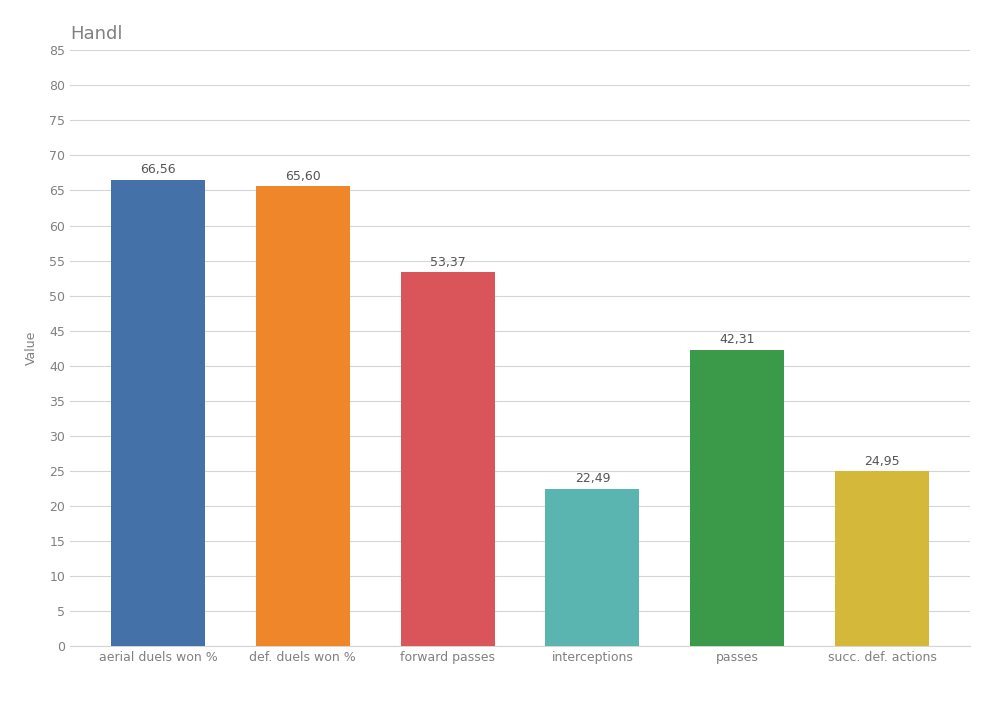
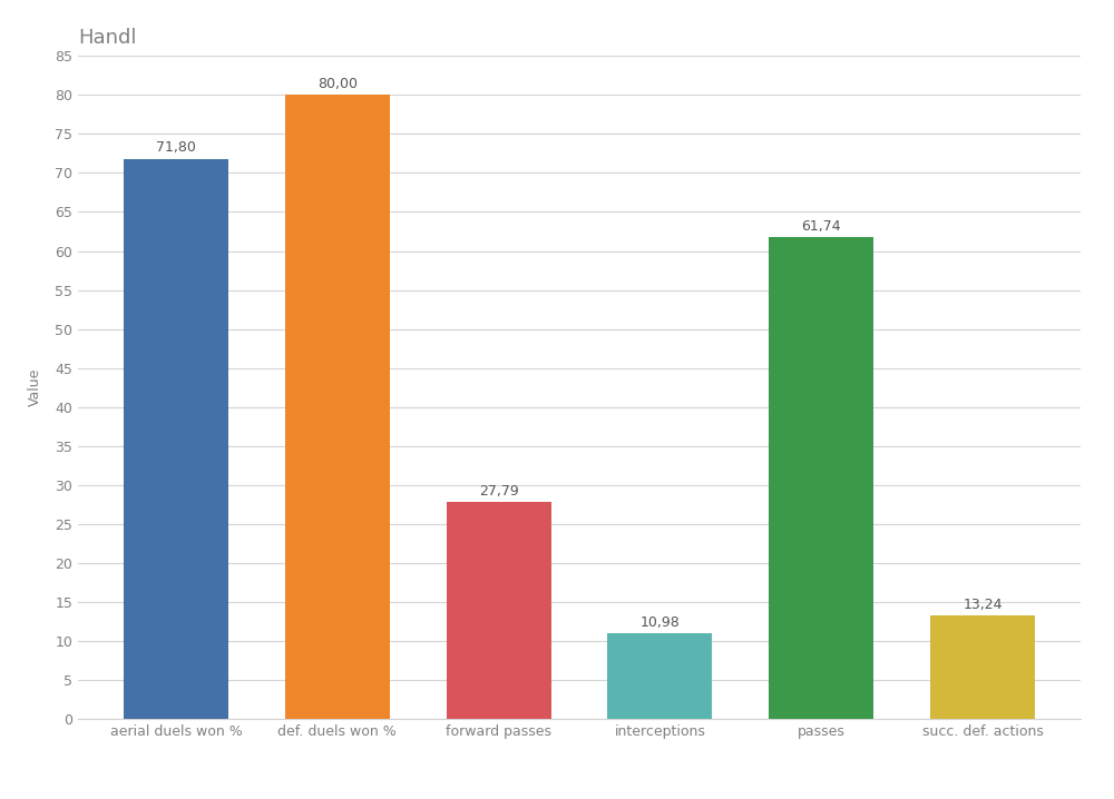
aerial duels won %: 66,56 -> 71,80
def. duels won %: 65,60 -> 80,00
forward passes: 53,37 -> 27,79
interceptions: 22,49 -> 10,98
passes: 42,31 -> 61,74
succ. def. actions: 24,95 -> 13,24
